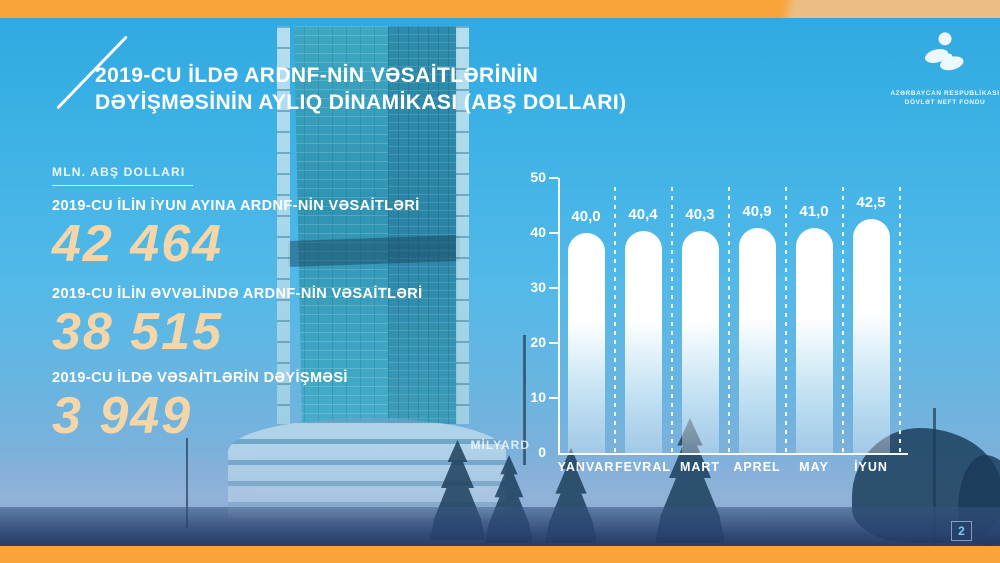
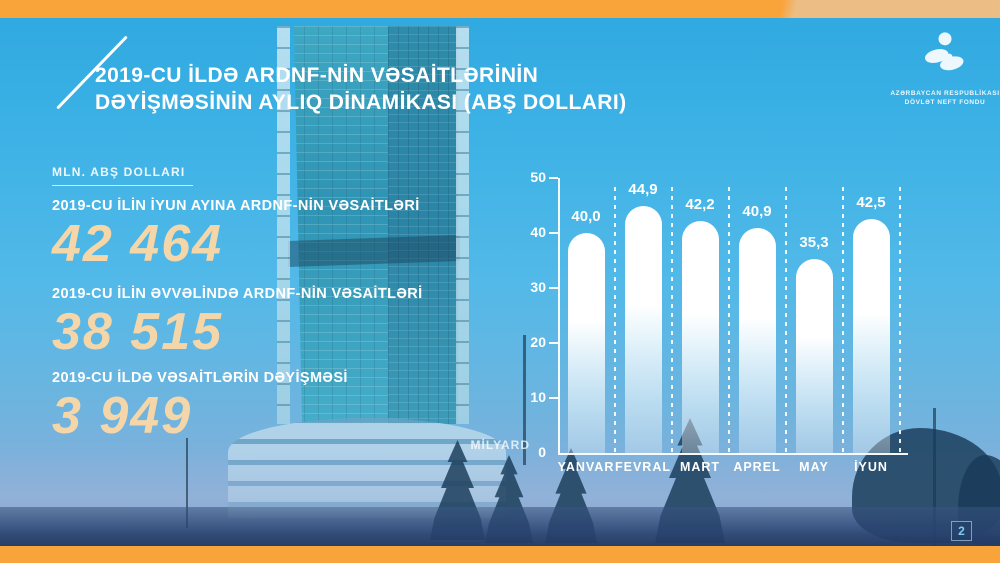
FEVRAL: 40,4 -> 44,9
MART: 40,3 -> 42,2
MAY: 41,0 -> 35,3
